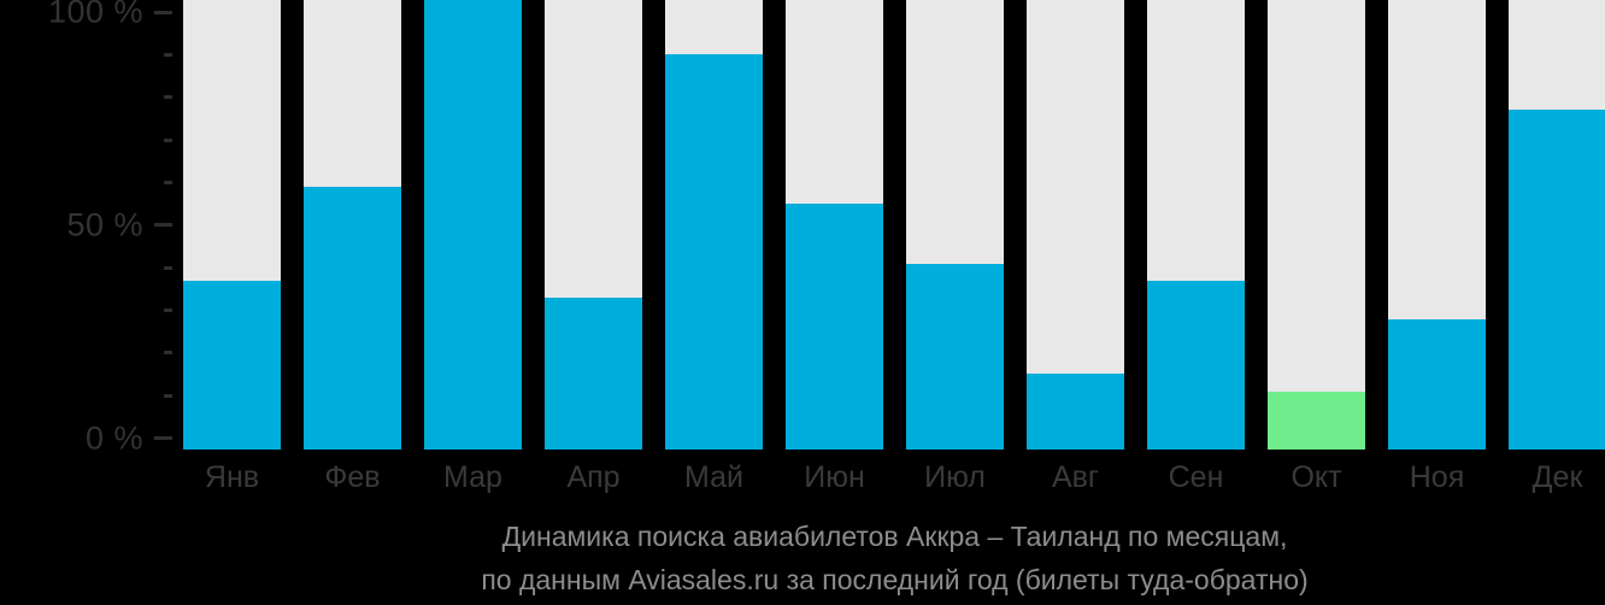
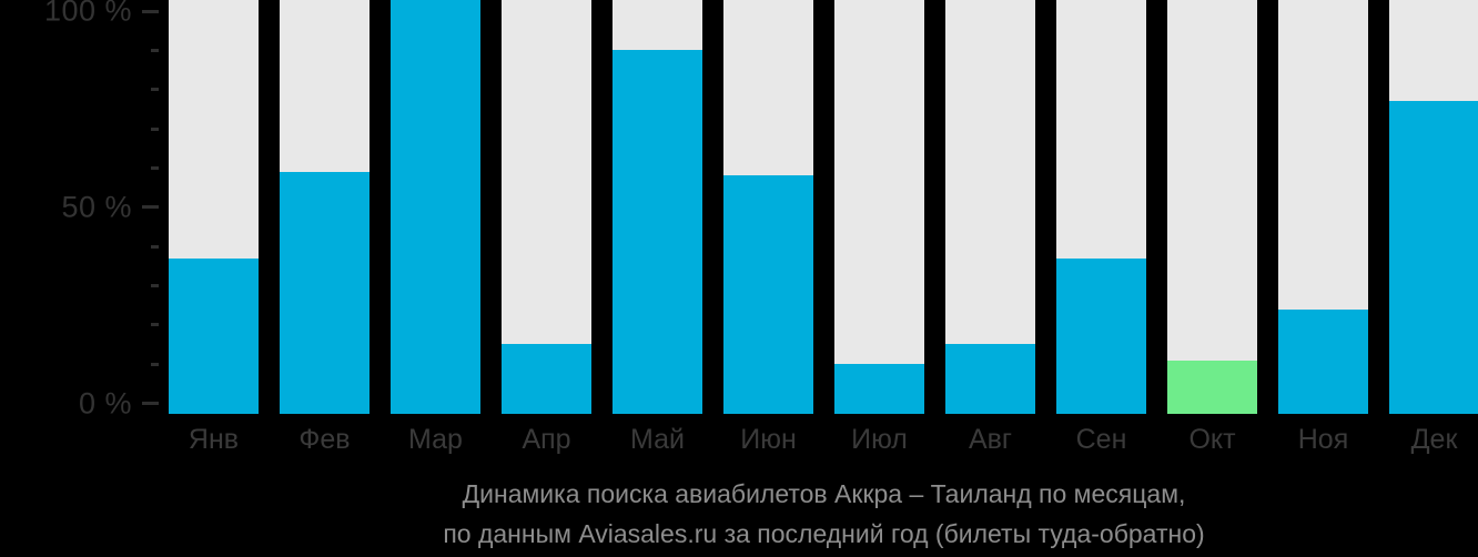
Апр: 33% -> 15%
Июн: 55% -> 58%
Июл: 41% -> 10%
Ноя: 28% -> 24%
